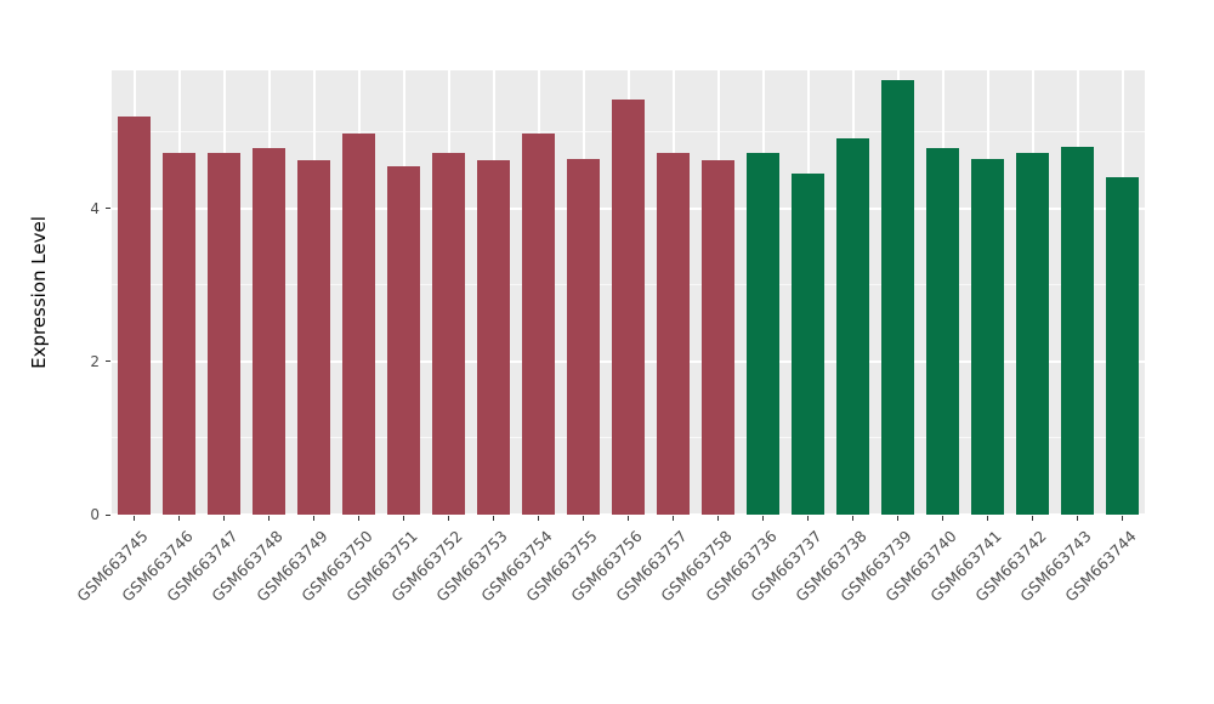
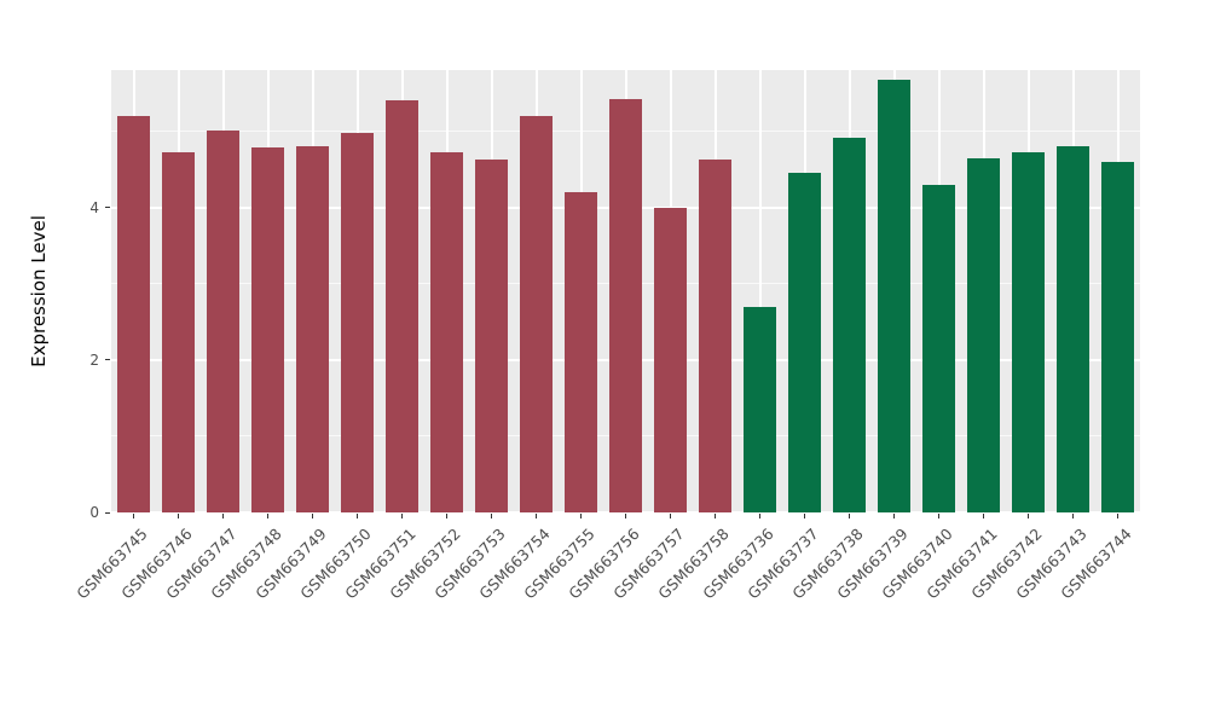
GSM663747: 4.7 -> 5.0
GSM663749: 4.6 -> 4.8
GSM663751: 4.5 -> 5.4
GSM663754: 5.0 -> 5.2
GSM663755: 4.7 -> 4.2
GSM663757: 4.7 -> 4.0
GSM663736: 4.7 -> 2.7
GSM663740: 4.8 -> 4.3
GSM663744: 4.4 -> 4.6
